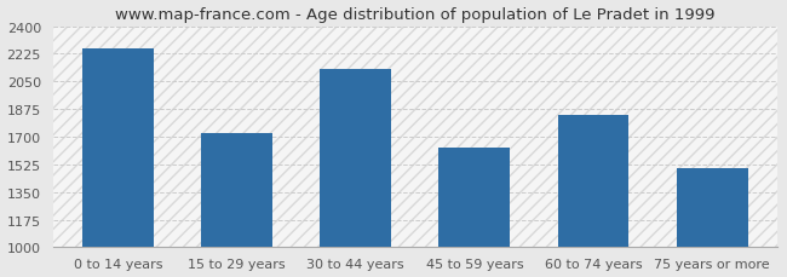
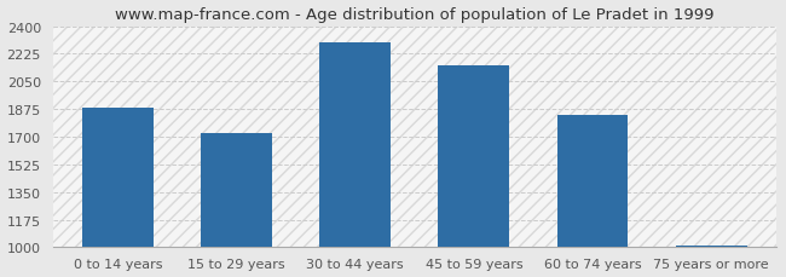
0 to 14 years: 2260 -> 1880
30 to 44 years: 2130 -> 2300
45 to 59 years: 1630 -> 2150
75 years or more: 1500 -> 1010
